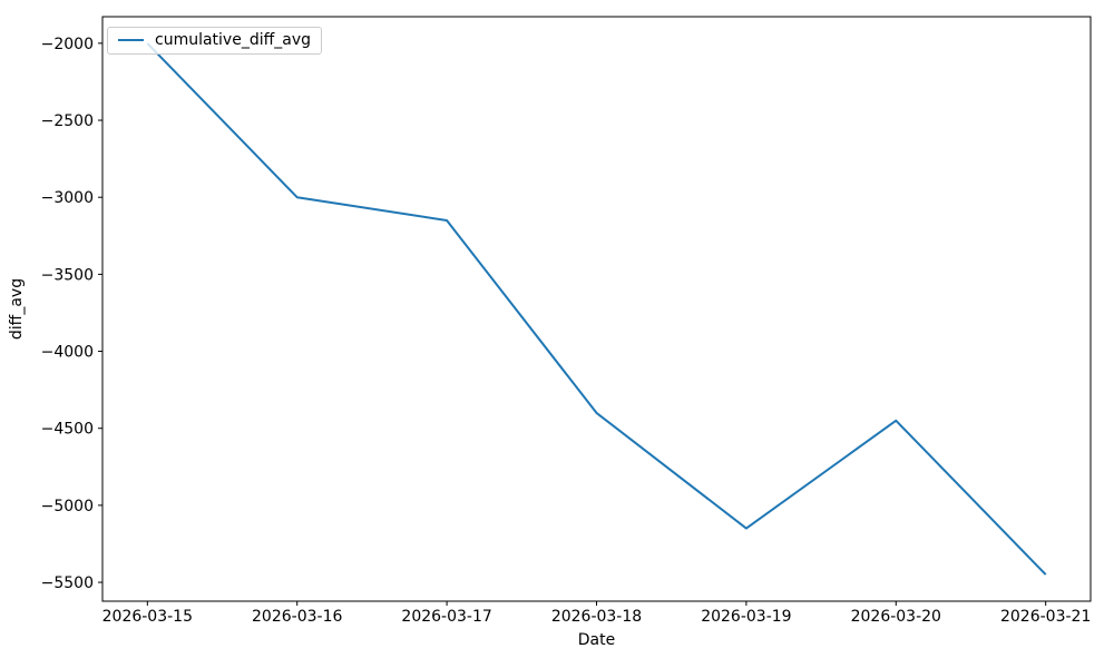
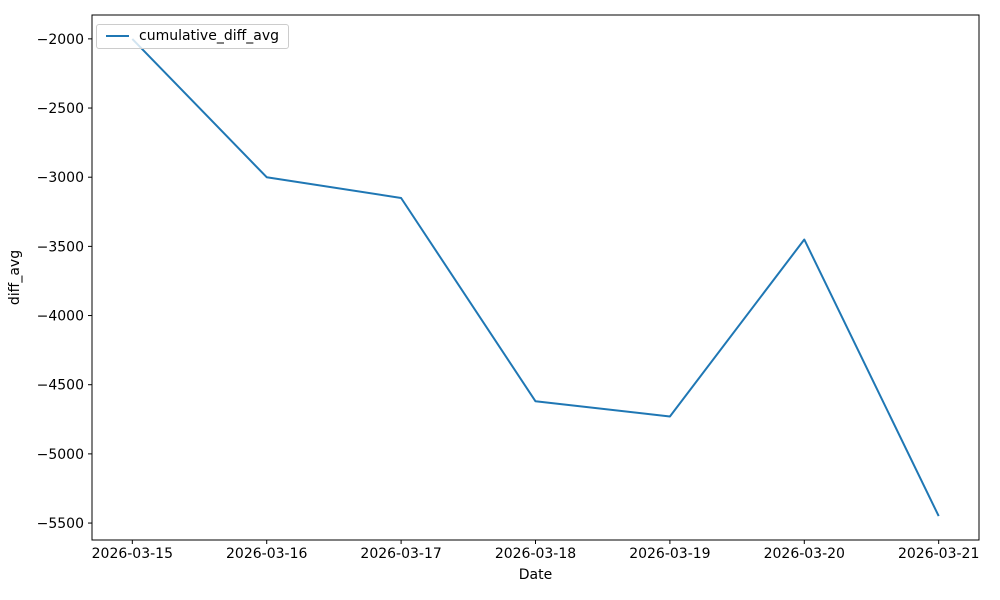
2026-03-18: -4400 -> -4620
2026-03-19: -5150 -> -4730
2026-03-20: -4450 -> -3450
